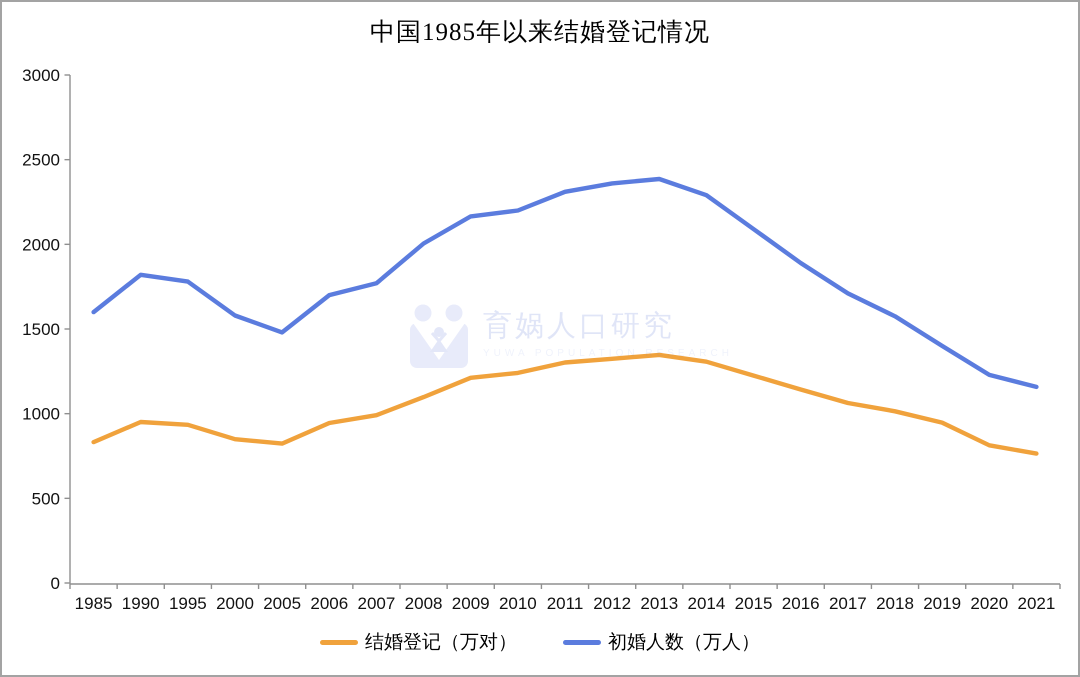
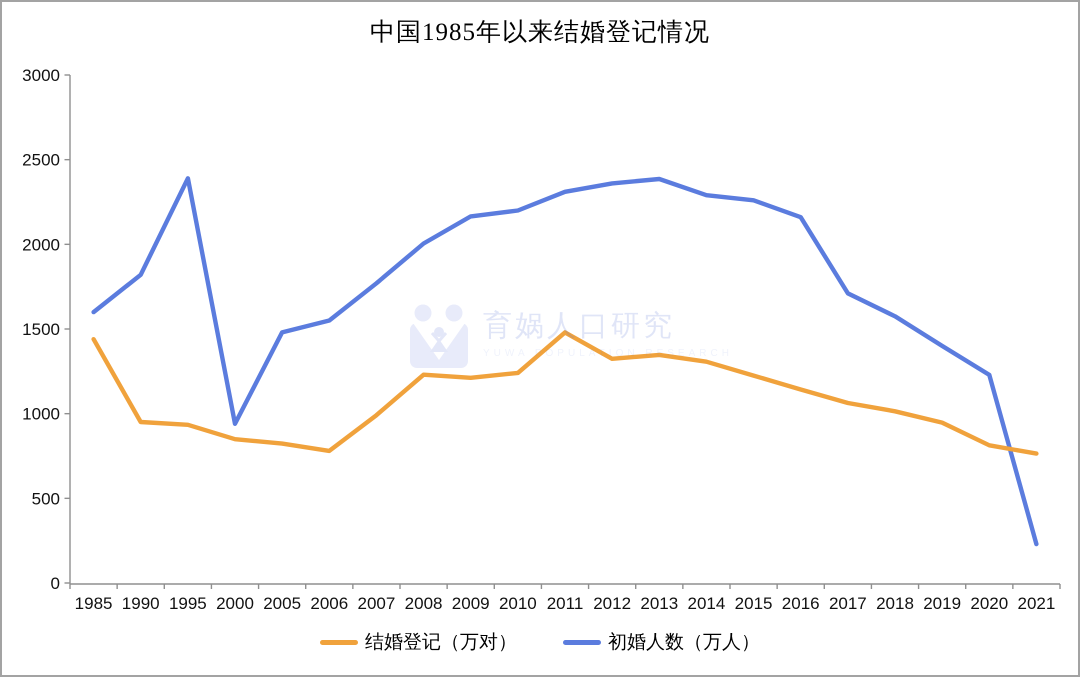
结婚登记（万对）/1985: 830 -> 1440
初婚人数（万人）/1995: 1780 -> 2390
初婚人数（万人）/2000: 1580 -> 940
结婚登记（万对）/2006: 940 -> 780
初婚人数（万人）/2006: 1700 -> 1550
结婚登记（万对）/2008: 1100 -> 1230
结婚登记（万对）/2011: 1300 -> 1480
初婚人数（万人）/2015: 2090 -> 2260
初婚人数（万人）/2016: 1890 -> 2160
初婚人数（万人）/2021: 1160 -> 230
